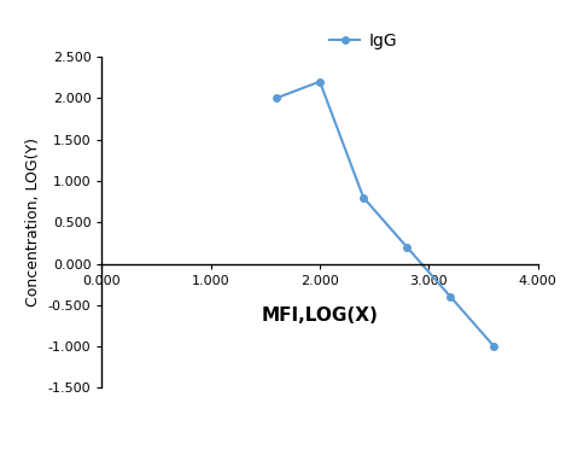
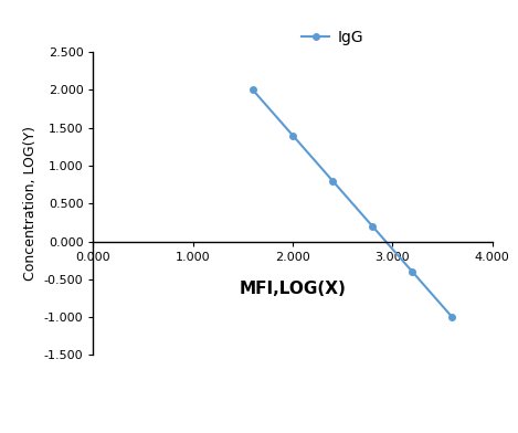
2.000: 2.2 -> 1.4
